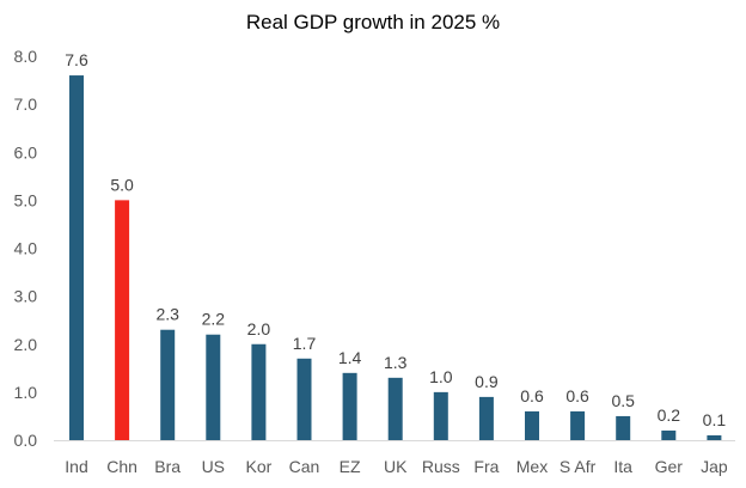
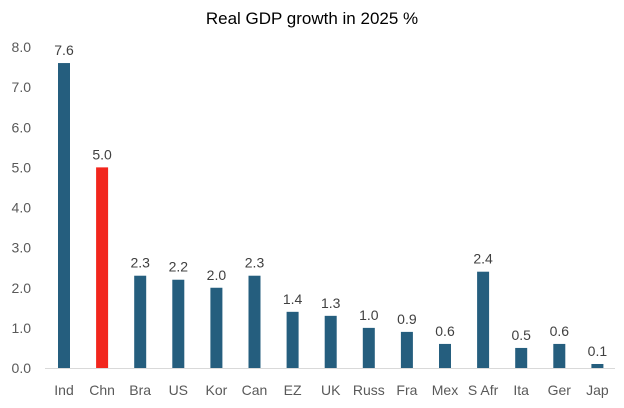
Can: 1.7 -> 2.3
S Afr: 0.6 -> 2.4
Ger: 0.2 -> 0.6
